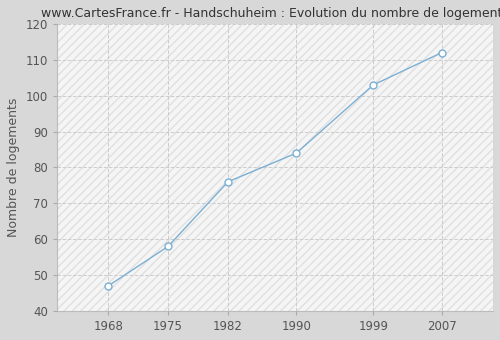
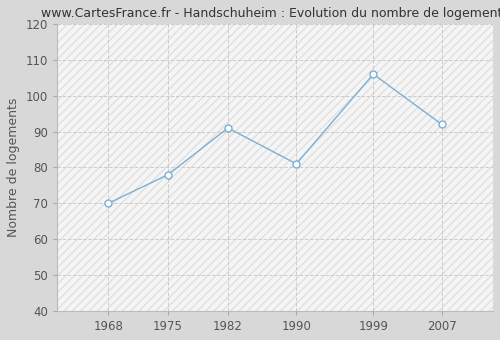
1968: 47 -> 70
1975: 58 -> 78
1982: 76 -> 91
1990: 84 -> 81
1999: 103 -> 106
2007: 112 -> 92
